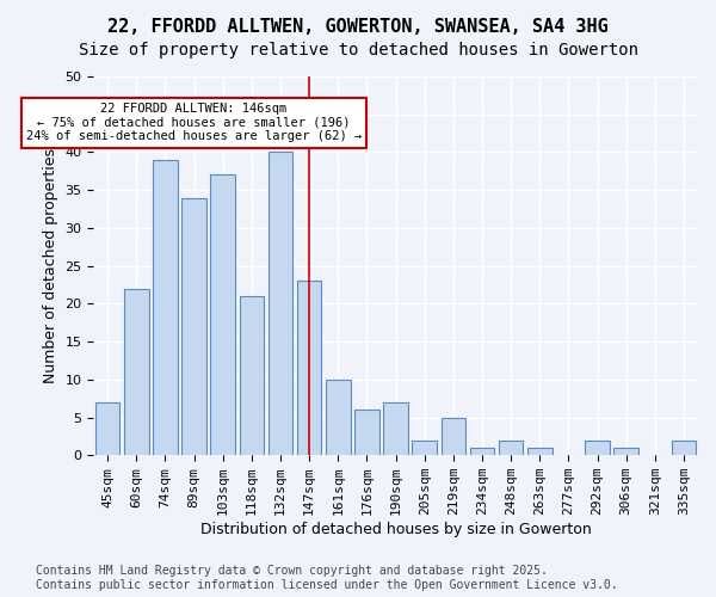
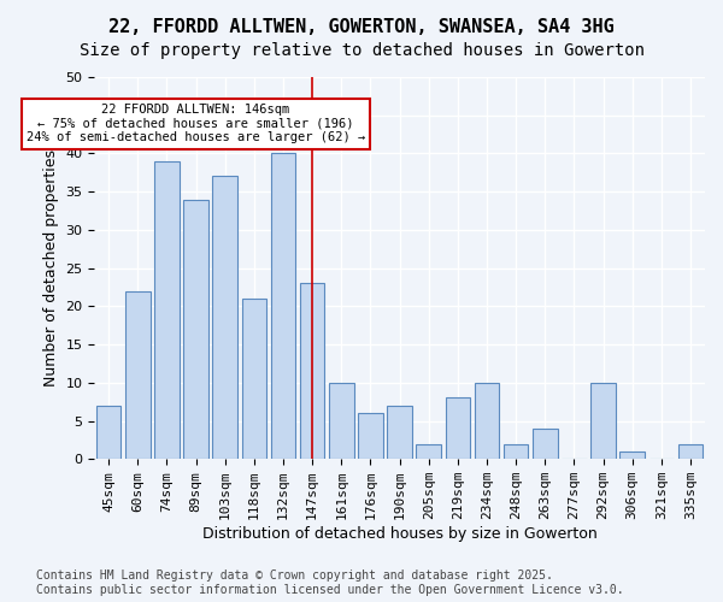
219sqm: 5 -> 8
234sqm: 1 -> 10
263sqm: 1 -> 4
292sqm: 2 -> 10
